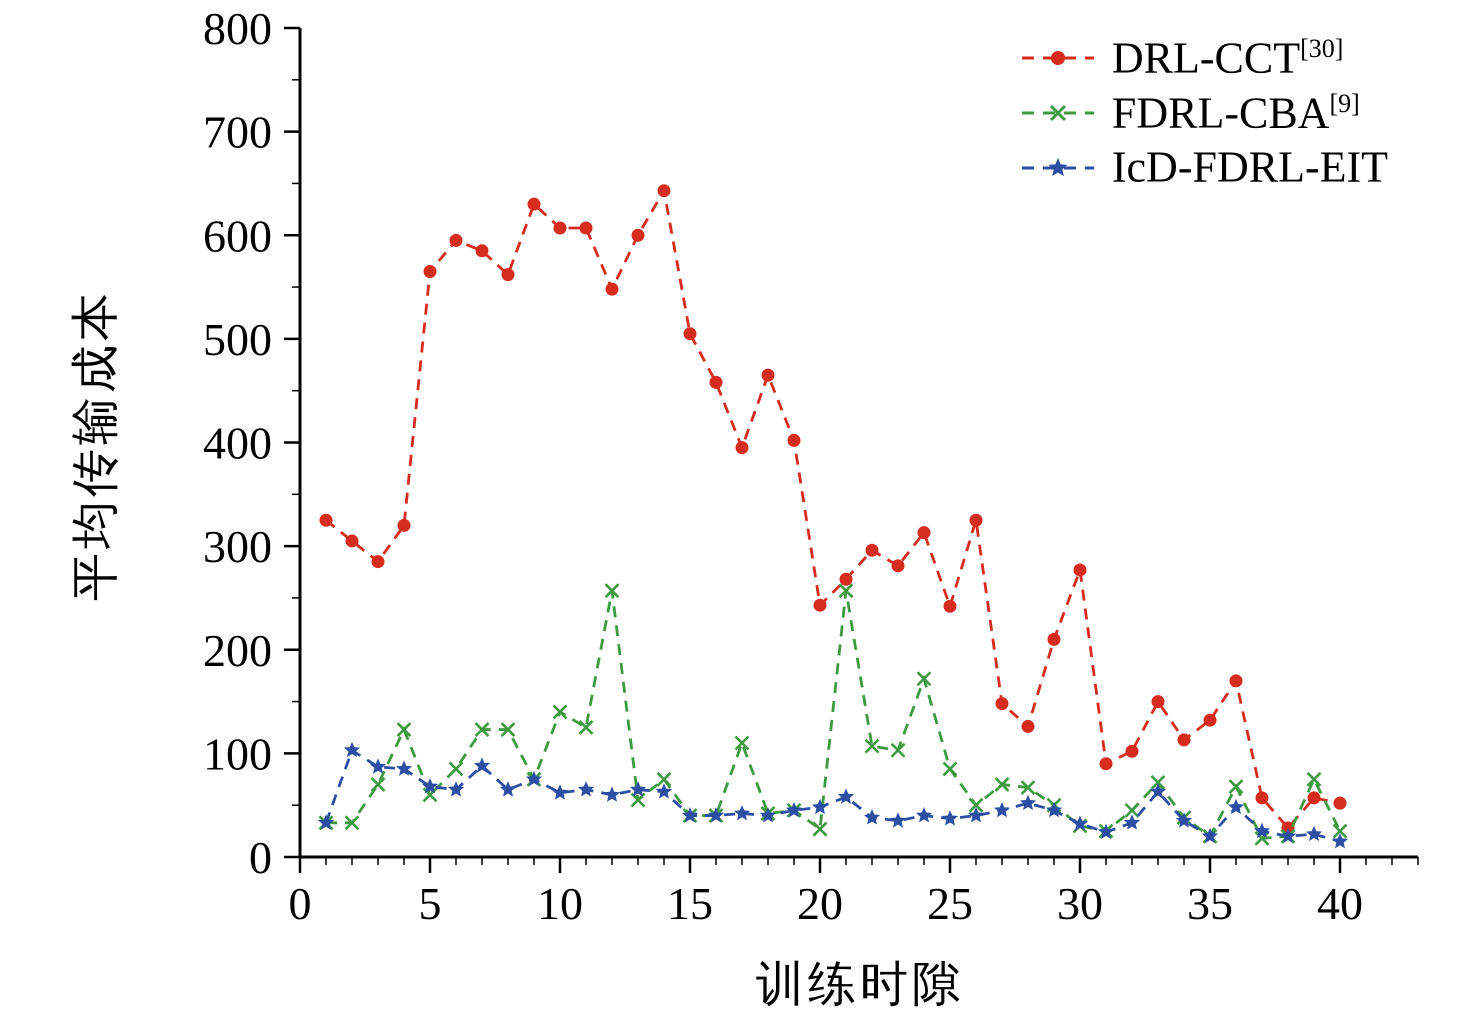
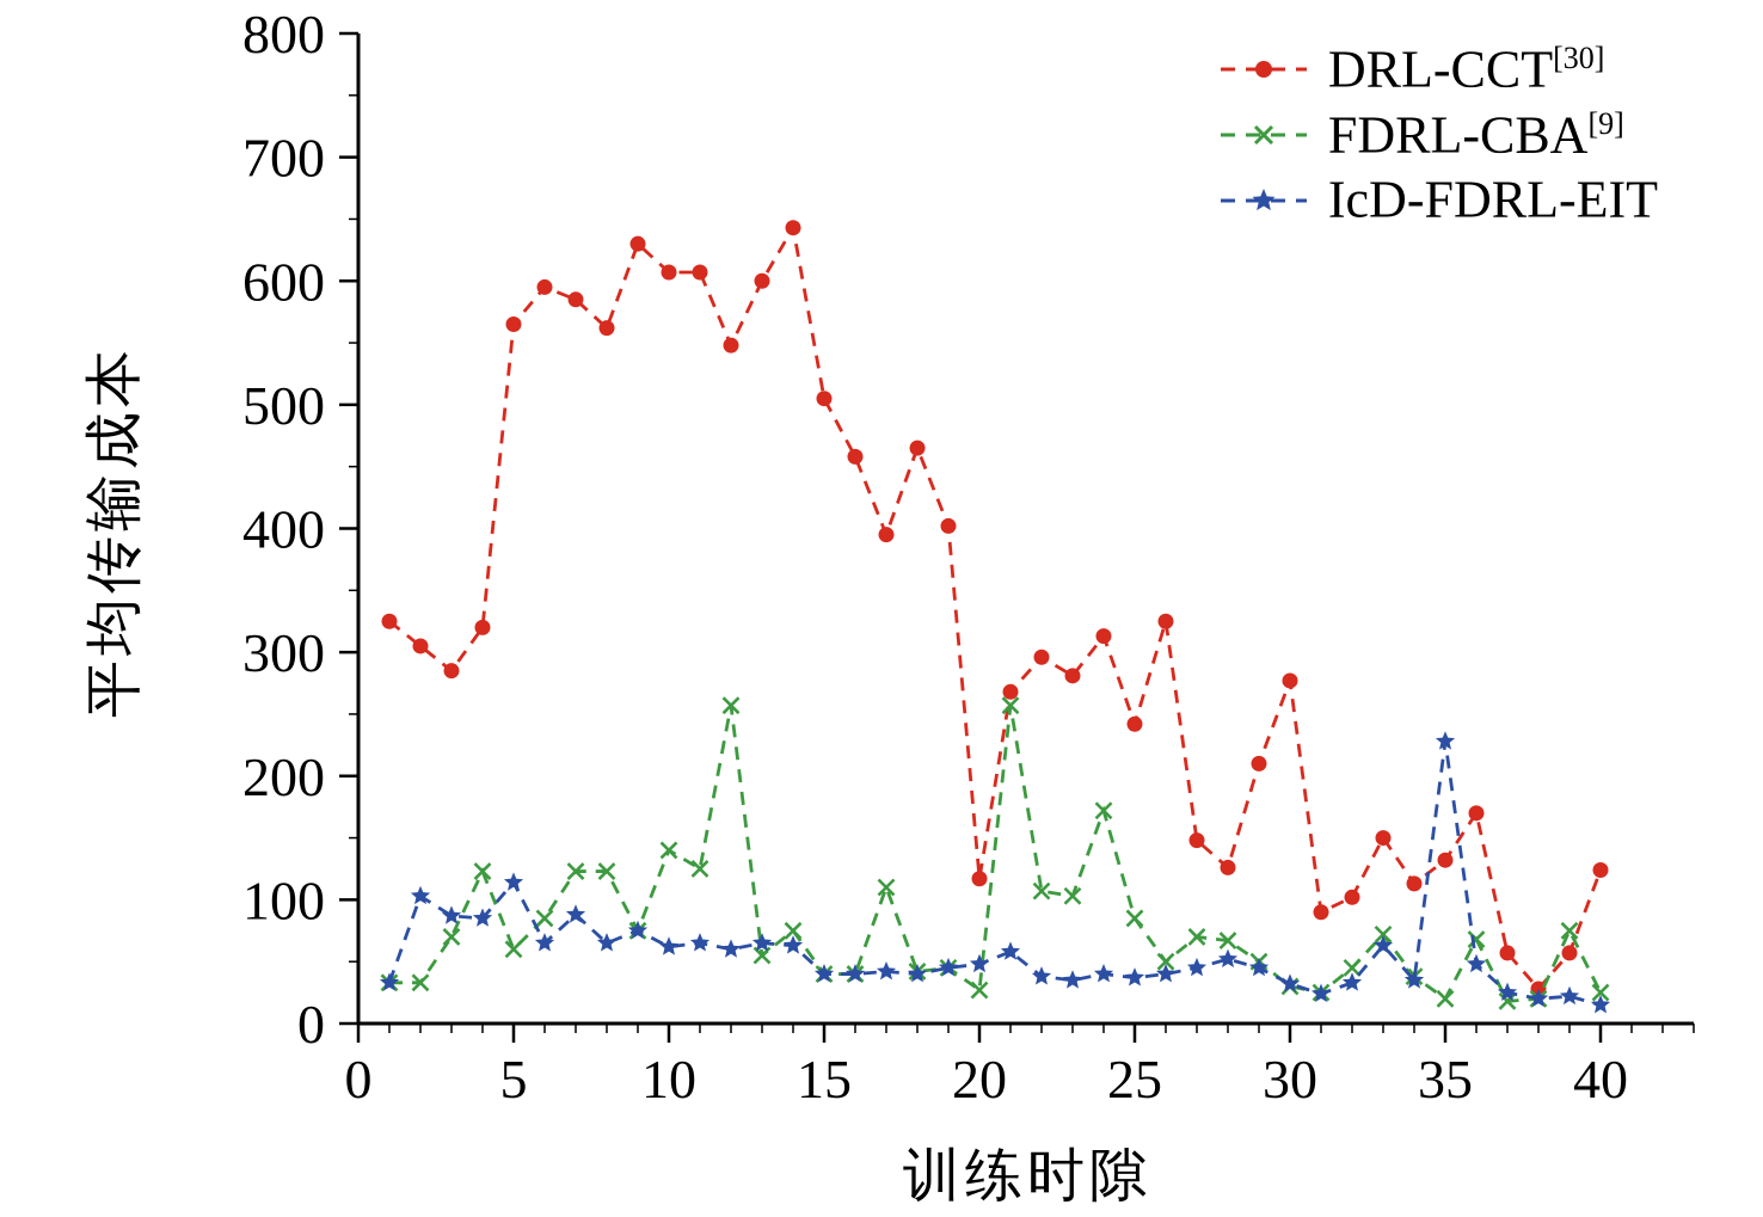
IcD-FDRL-EIT/5: 68 -> 114
DRL-CCT[30]/20: 243 -> 117
IcD-FDRL-EIT/35: 20 -> 228
DRL-CCT[30]/40: 52 -> 124
